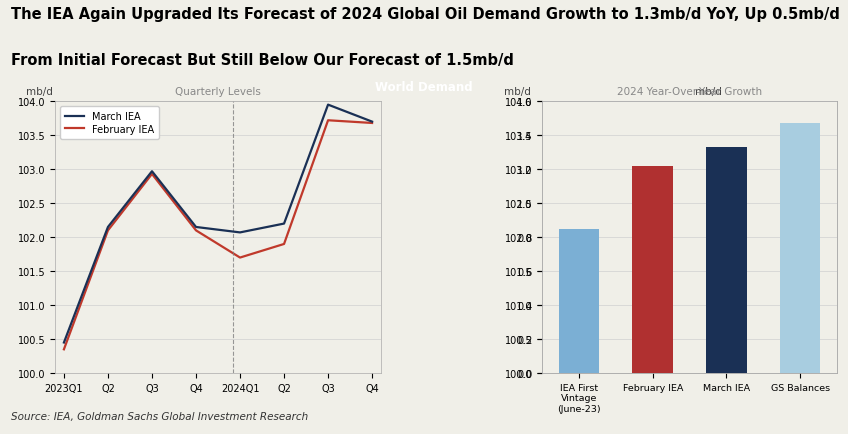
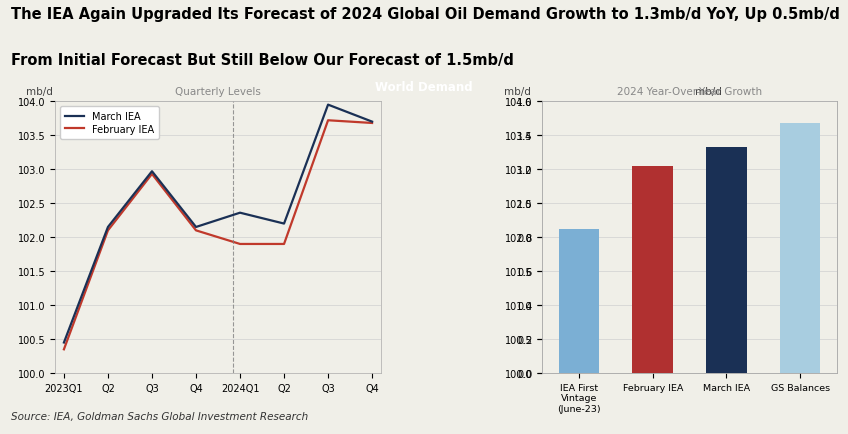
March IEA/2024Q1: 102.07 -> 102.36
February IEA/2024Q1: 101.70 -> 101.90
